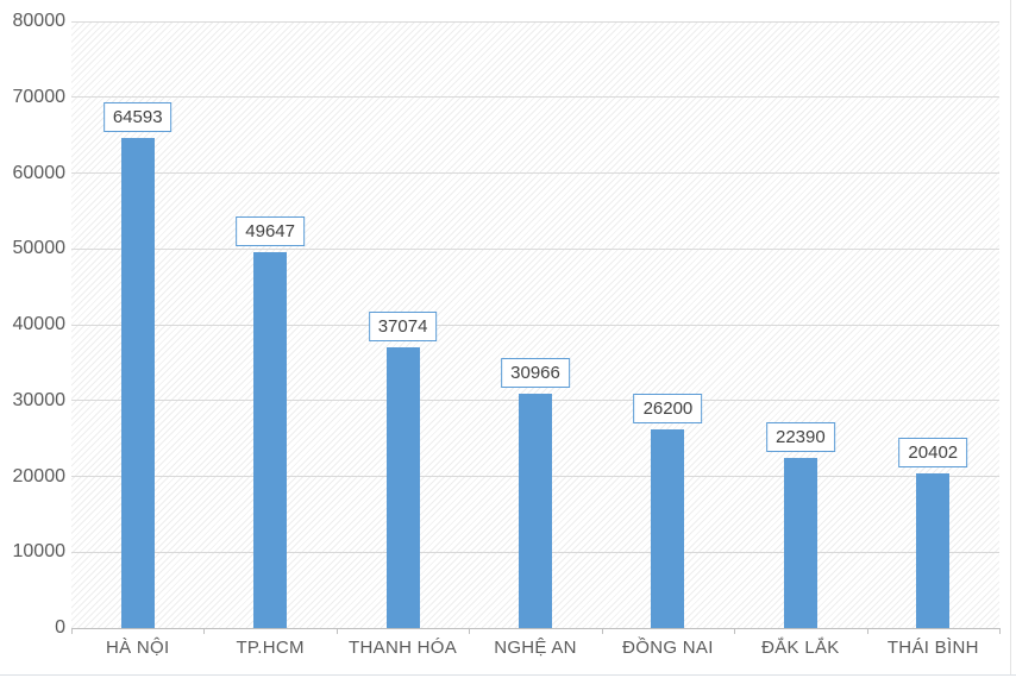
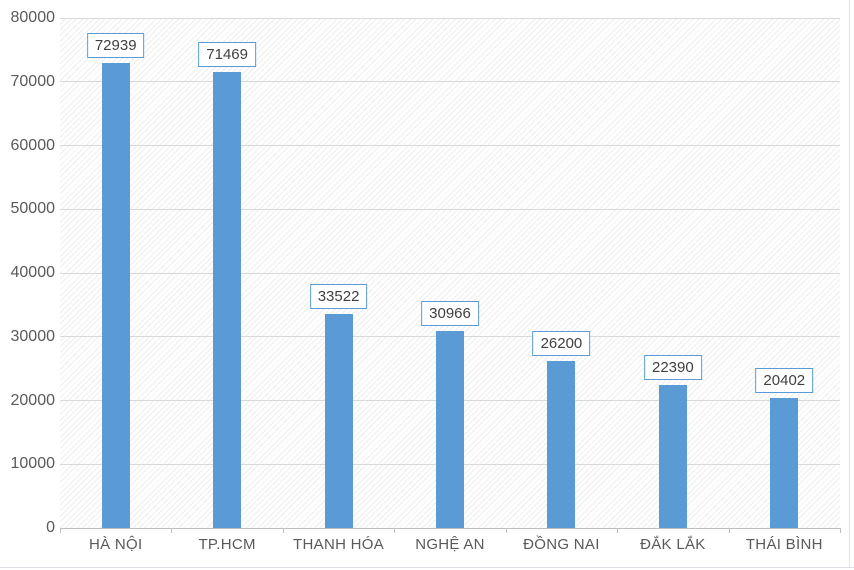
HÀ NỘI: 64593 -> 72939
TP.HCM: 49647 -> 71469
THANH HÓA: 37074 -> 33522
